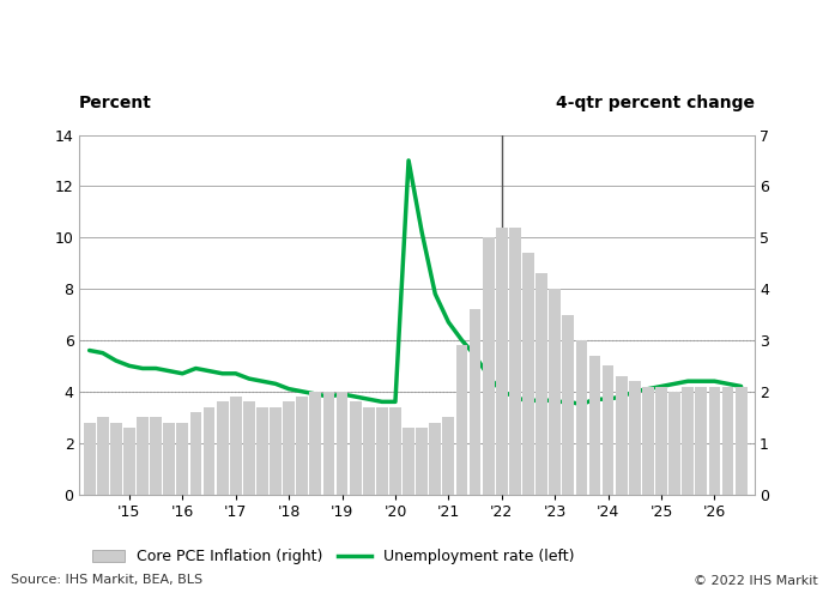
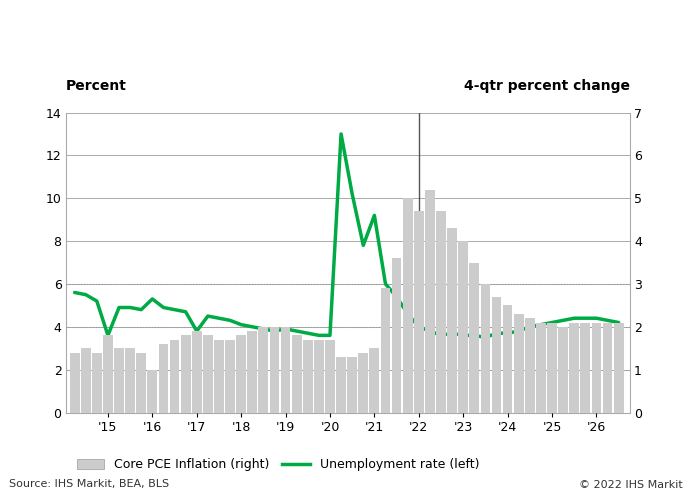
Core PCE Inflation (right)/'15: 1.3 -> 1.8
Unemployment rate (left)/'15: 5.0 -> 3.6
Core PCE Inflation (right)/'16: 1.4 -> 1.0
Unemployment rate (left)/'16: 4.7 -> 5.3
Unemployment rate (left)/'17: 4.7 -> 3.8
Unemployment rate (left)/'21: 6.7 -> 9.2
Core PCE Inflation (right)/'22: 5.2 -> 4.7
